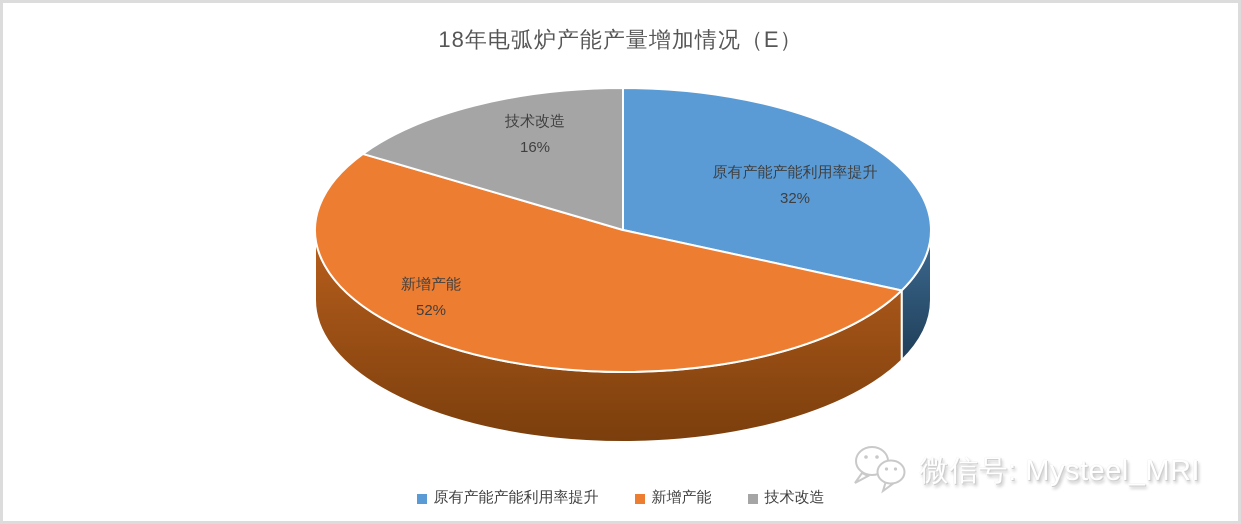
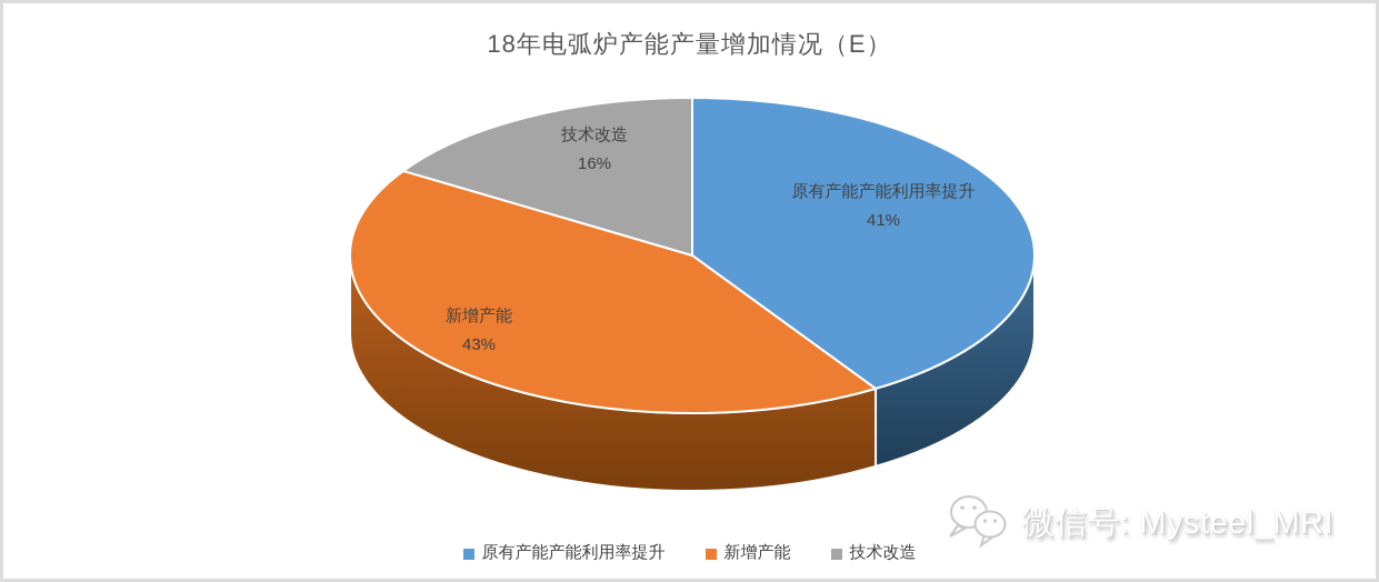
原有产能产能利用率提升: 32% -> 41%
新增产能: 52% -> 43%
